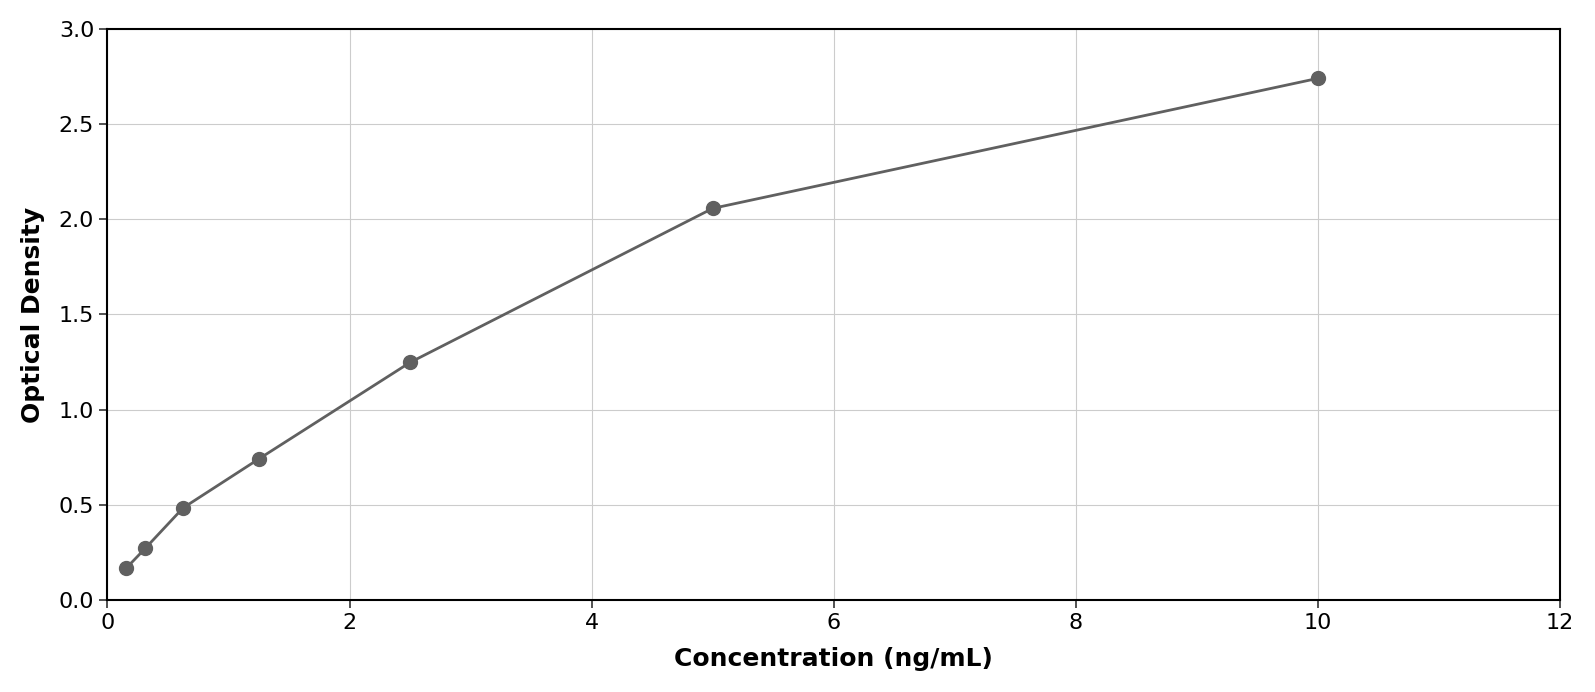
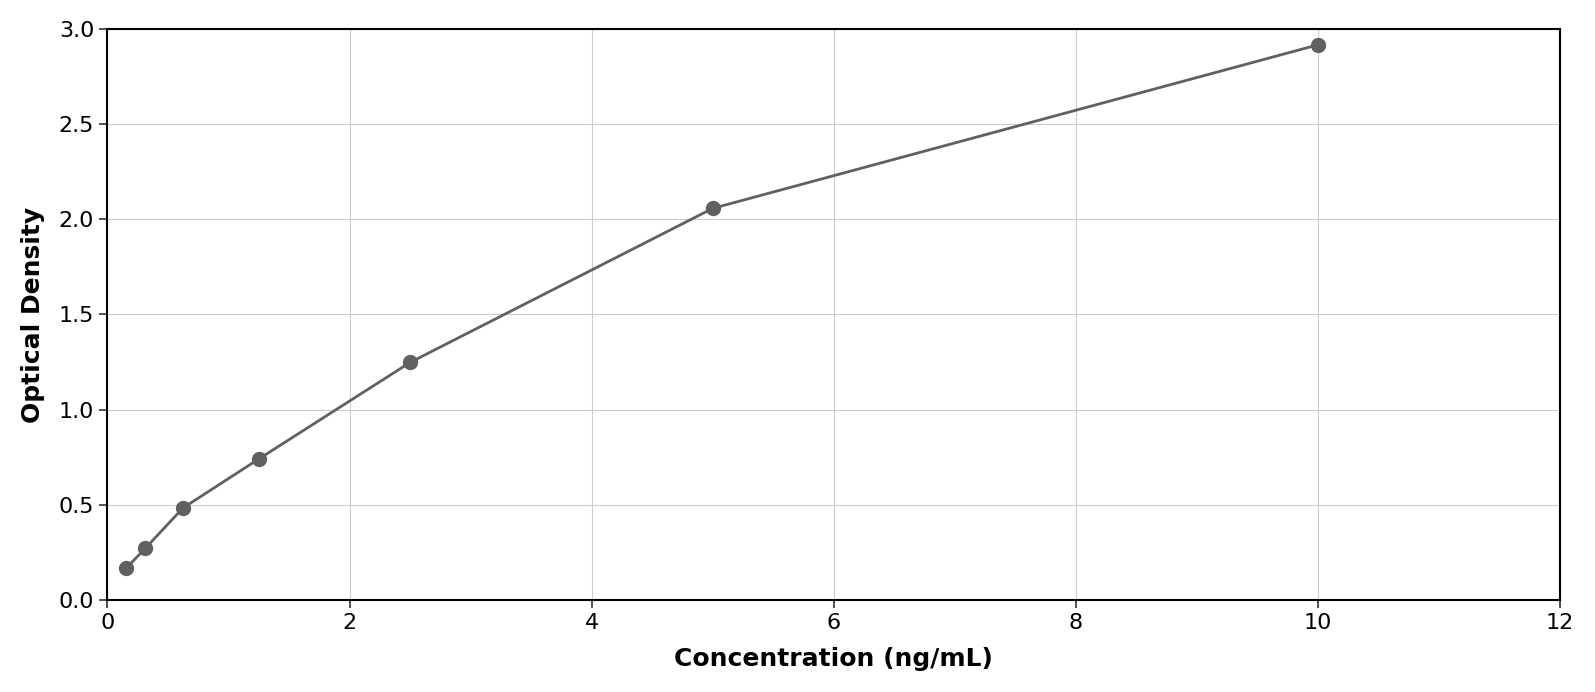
10: 2.74 -> 2.92
